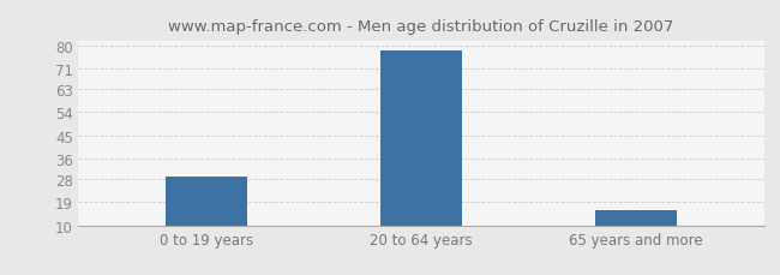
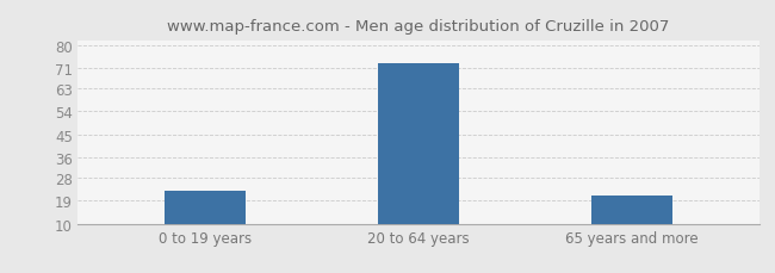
0 to 19 years: 29 -> 23
20 to 64 years: 78 -> 73
65 years and more: 16 -> 21
